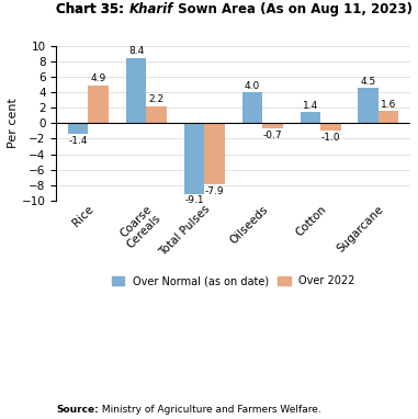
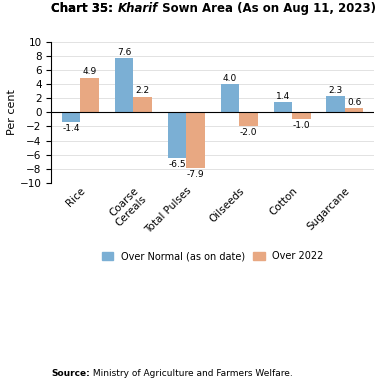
Over Normal (as on date)/Coarse Cereals: 8.4 -> 7.6
Over Normal (as on date)/Total Pulses: -9.1 -> -6.5
Over 2022/Oilseeds: -0.7 -> -2.0
Over Normal (as on date)/Sugarcane: 4.5 -> 2.3
Over 2022/Sugarcane: 1.6 -> 0.6
